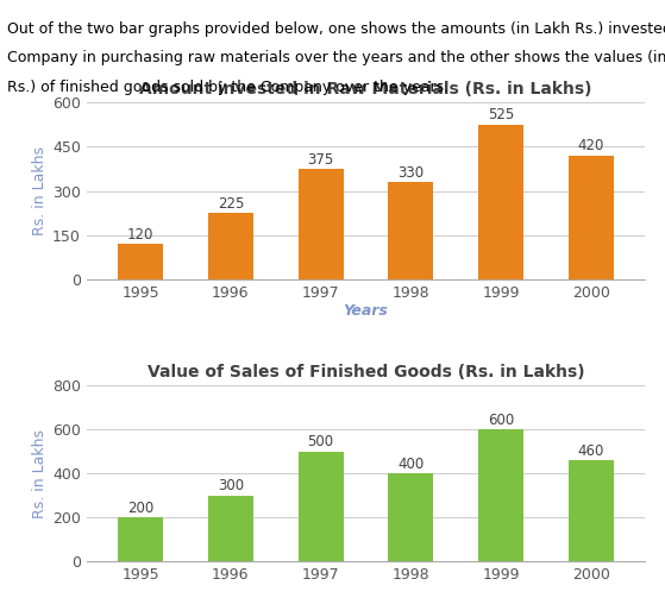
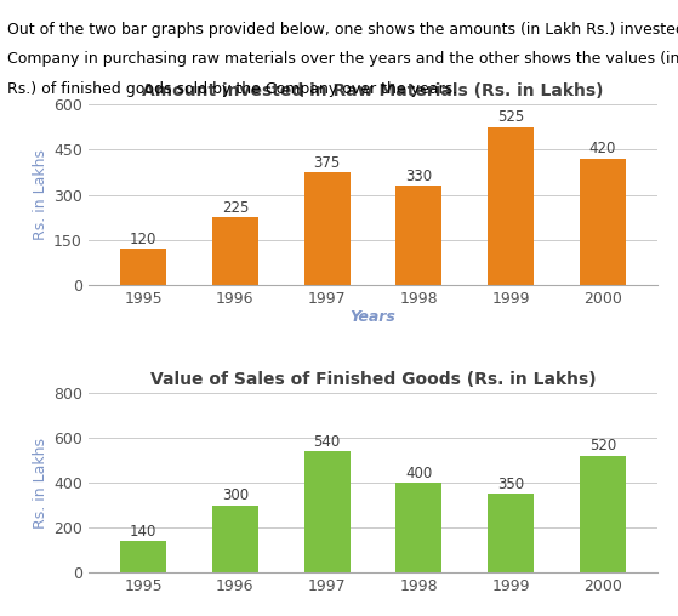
Value of Sales of Finished Goods (Rs. in Lakhs)/1995: 200 -> 140
Value of Sales of Finished Goods (Rs. in Lakhs)/1997: 500 -> 540
Value of Sales of Finished Goods (Rs. in Lakhs)/1999: 600 -> 350
Value of Sales of Finished Goods (Rs. in Lakhs)/2000: 460 -> 520
